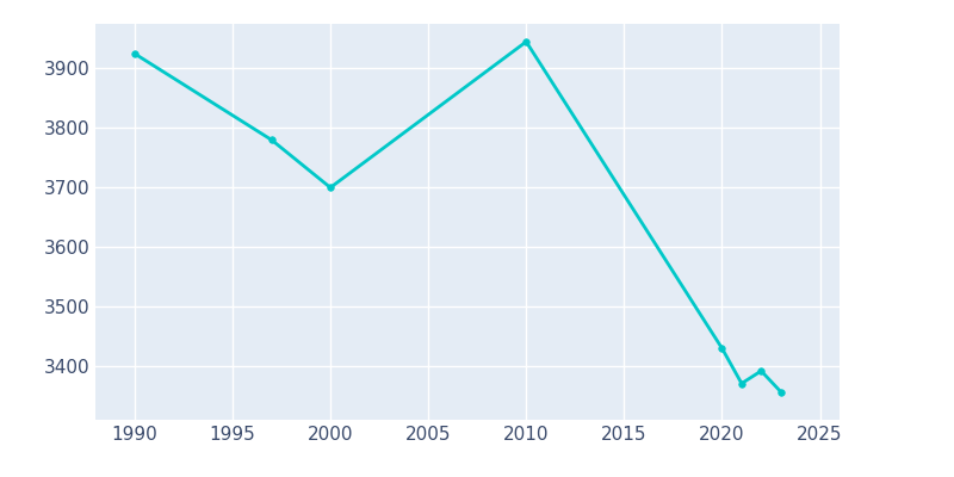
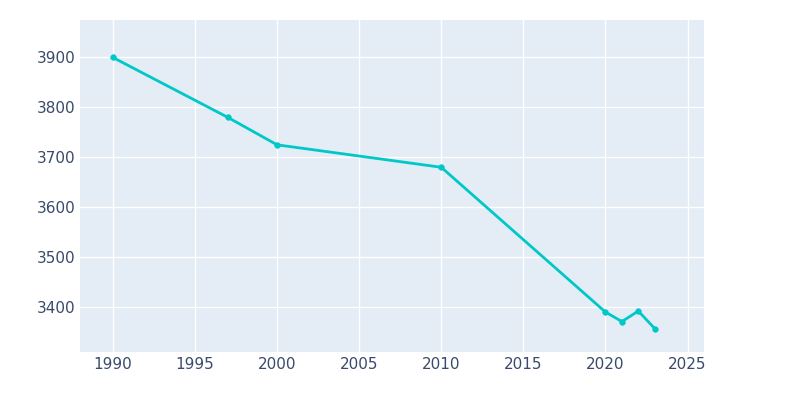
1990: 3925 -> 3900
2000: 3700 -> 3725
2010: 3945 -> 3680
2020: 3430 -> 3390
